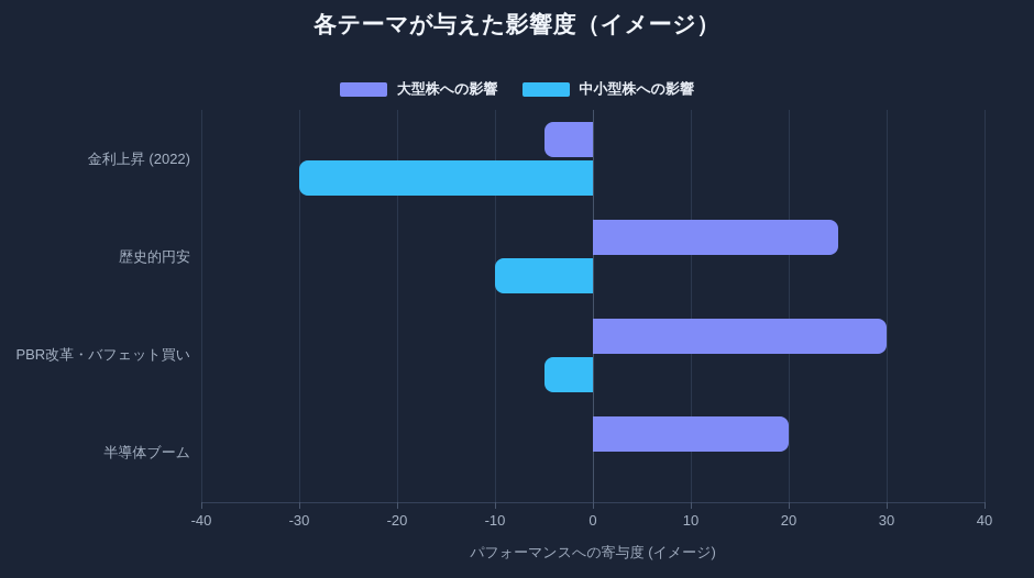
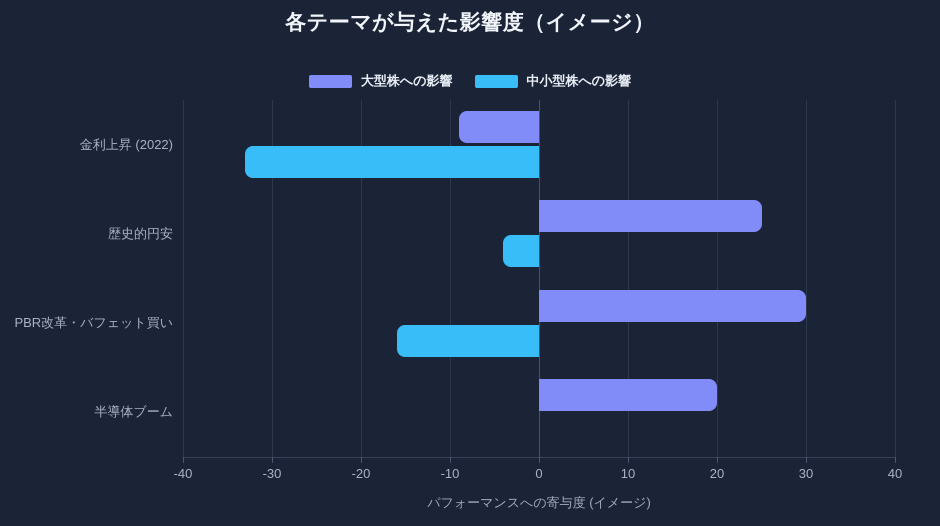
大型株への影響/金利上昇 (2022): -5 -> -9
中小型株への影響/金利上昇 (2022): -30 -> -33
中小型株への影響/歴史的円安: -10 -> -4
中小型株への影響/PBR改革・バフェット買い: -5 -> -16
